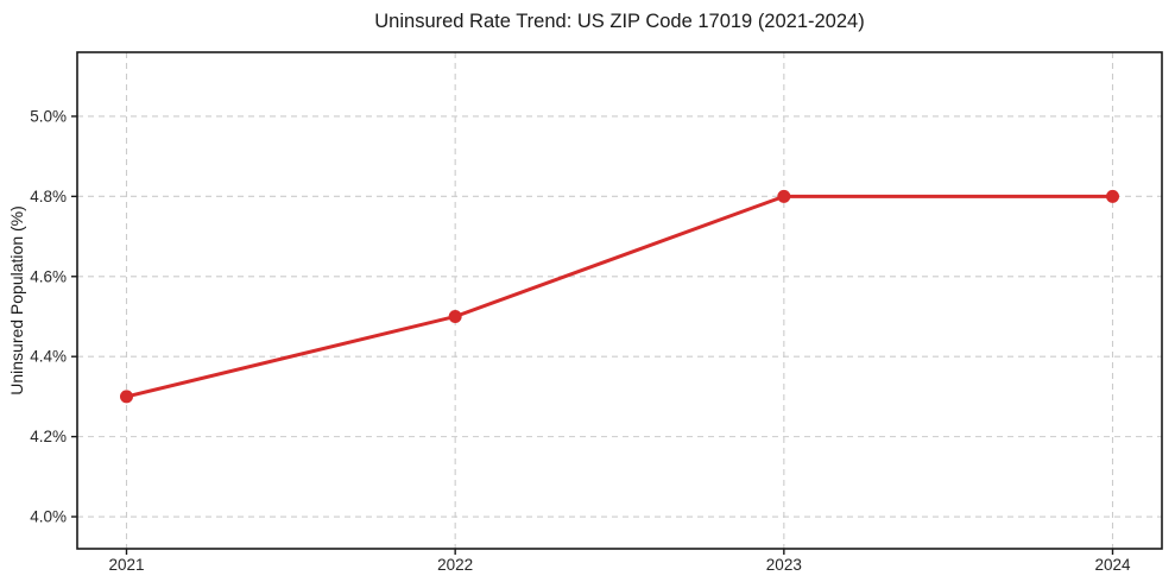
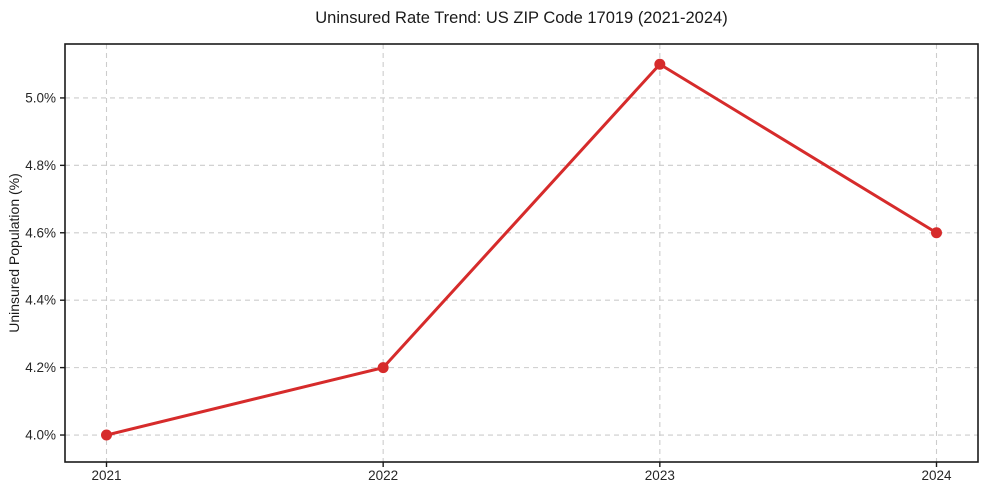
2021: 4.3% -> 4.0%
2022: 4.5% -> 4.2%
2023: 4.8% -> 5.1%
2024: 4.8% -> 4.6%
